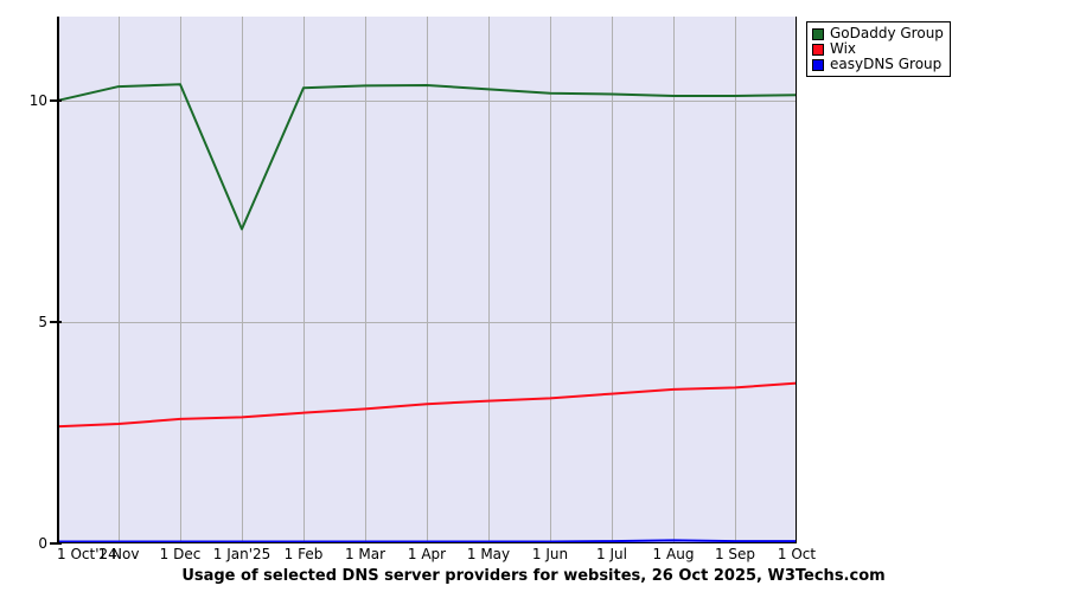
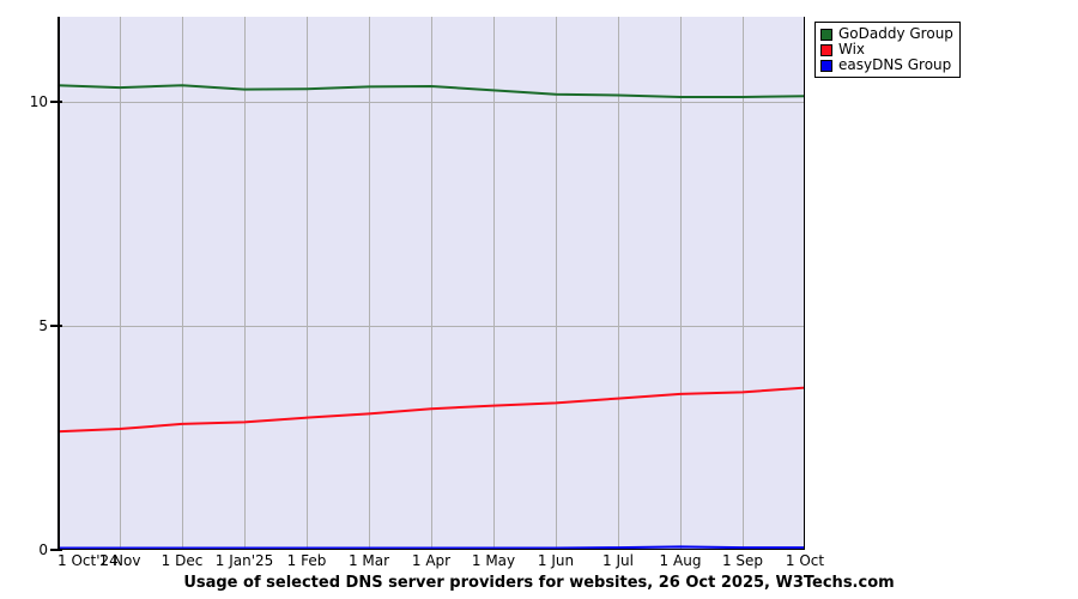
GoDaddy Group/1 Oct'24: 10.0 -> 10.4
GoDaddy Group/1 Jan'25: 7.1 -> 10.3
